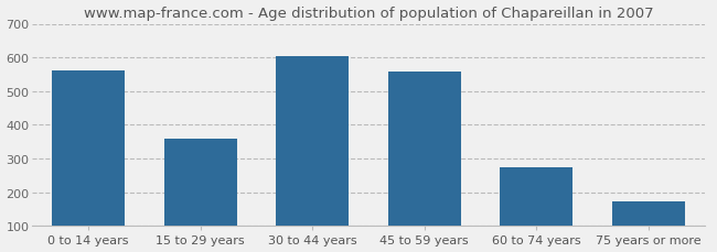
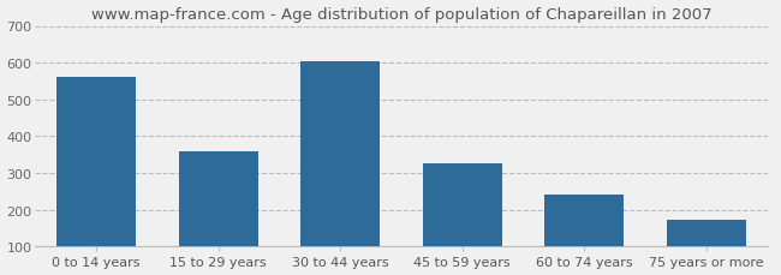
45 to 59 years: 557 -> 325
60 to 74 years: 272 -> 240
